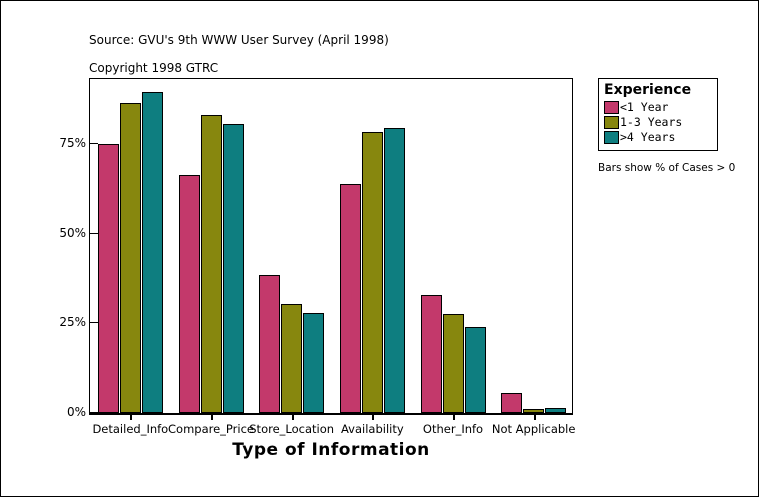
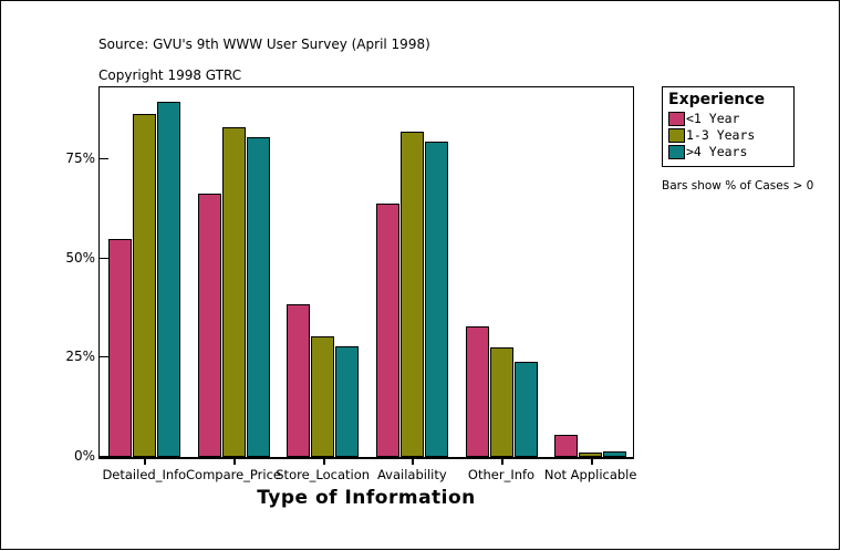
<1 Year/Detailed_Info: 75% -> 55%
1-3 Years/Availability: 78% -> 82%
